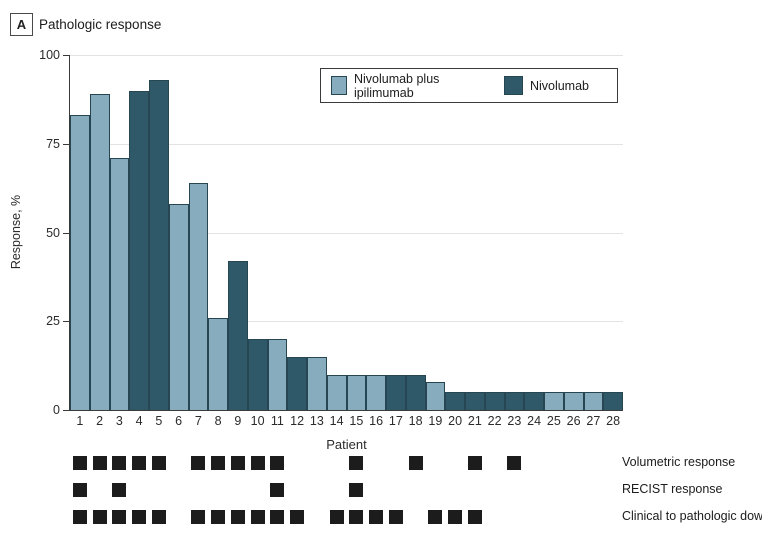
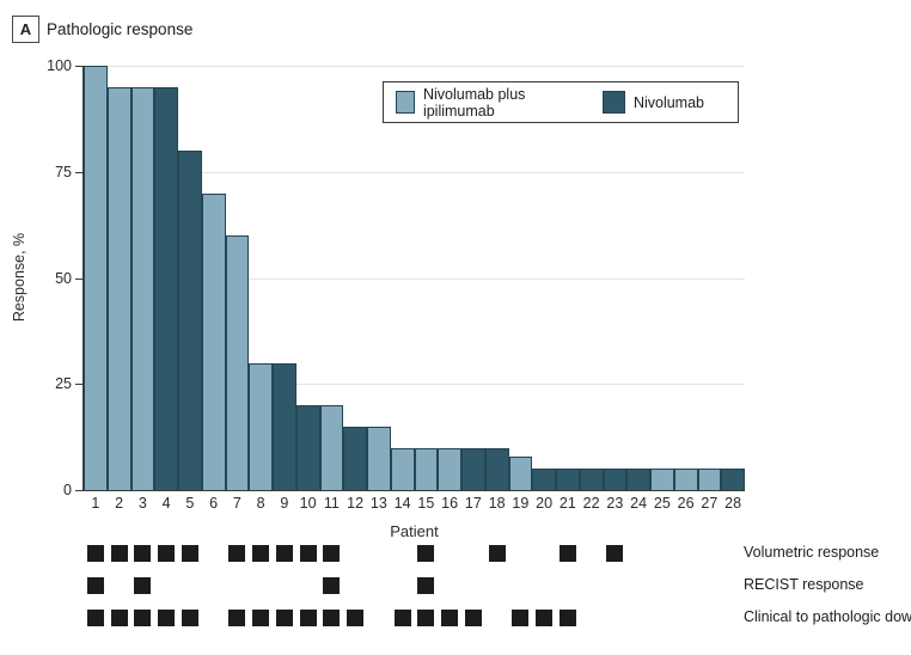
1: 83 -> 100
2: 89 -> 95
3: 71 -> 95
4: 90 -> 95
5: 93 -> 80
6: 58 -> 70
7: 64 -> 60
8: 26 -> 30
9: 42 -> 30
